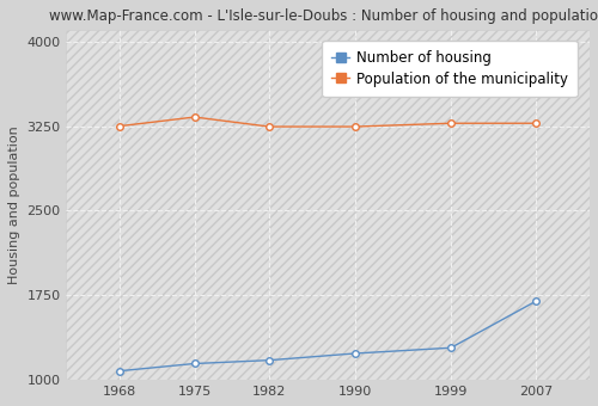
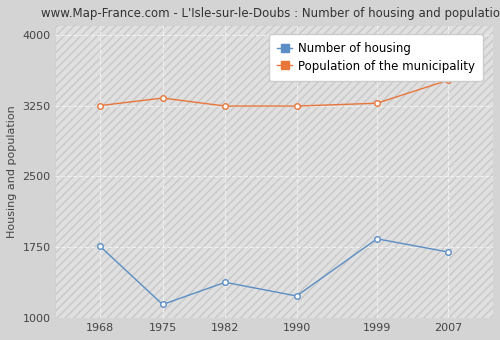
Number of housing/1968: 1080 -> 1760
Number of housing/1982: 1180 -> 1380
Number of housing/1999: 1280 -> 1840
Population of the municipality/2007: 3280 -> 3520
